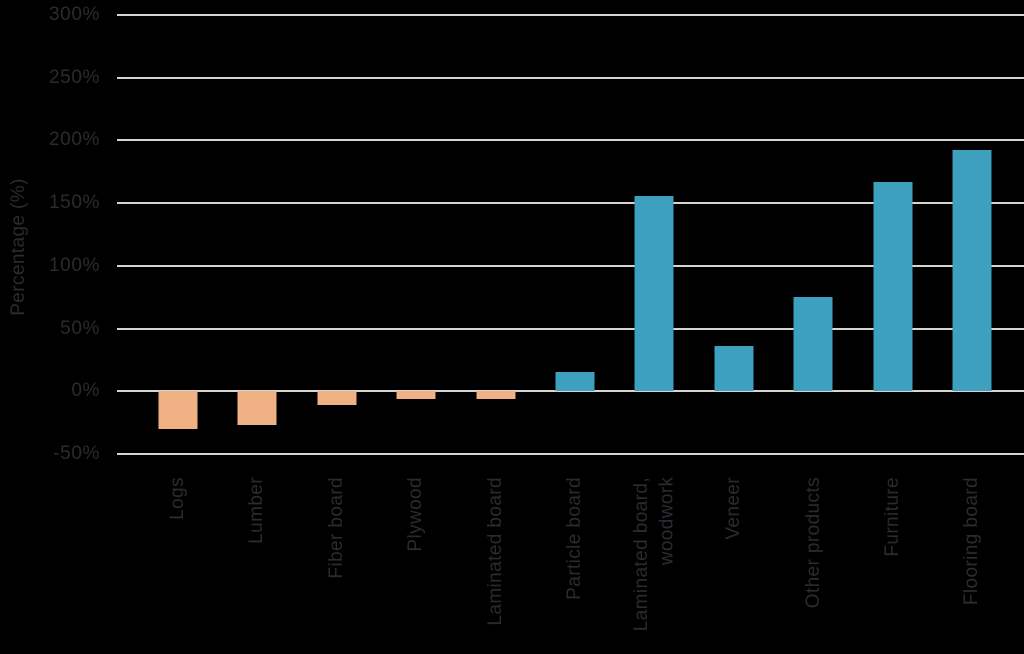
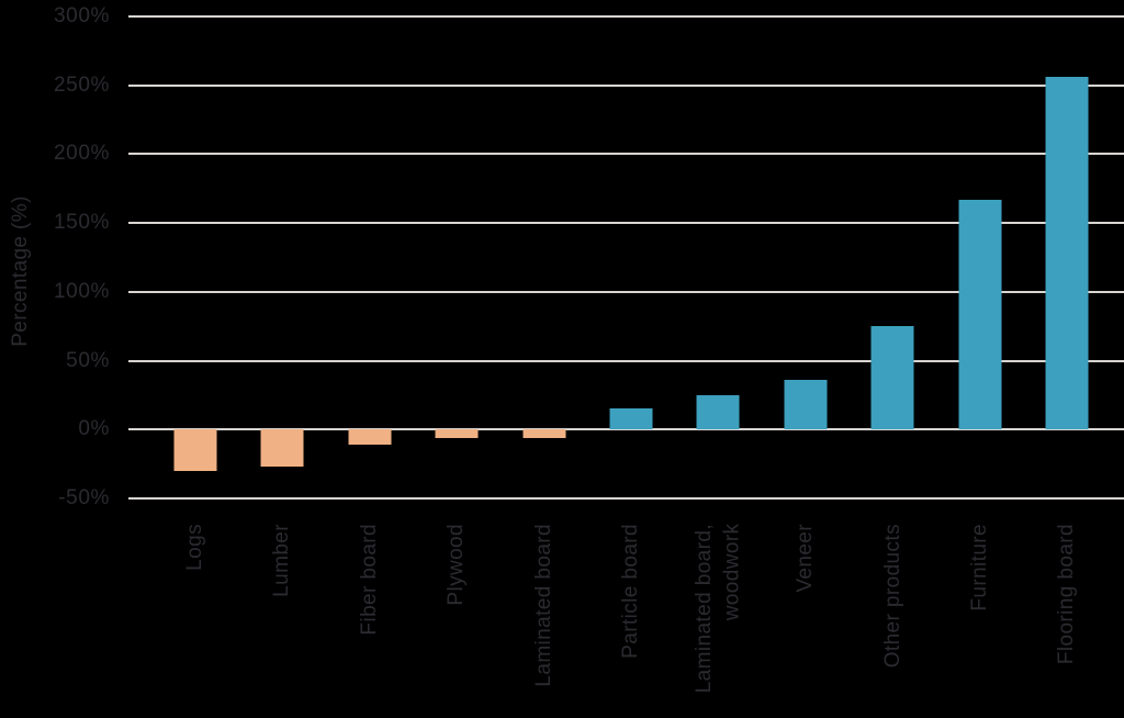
Laminated board, woodwork: 156% -> 25%
Flooring board: 192% -> 256%
